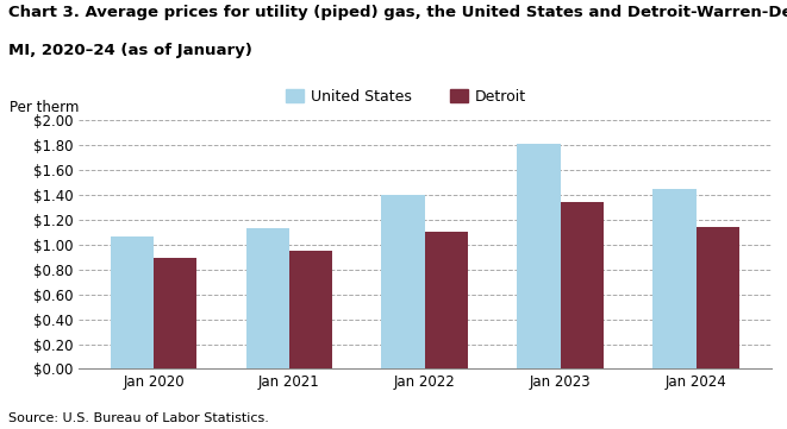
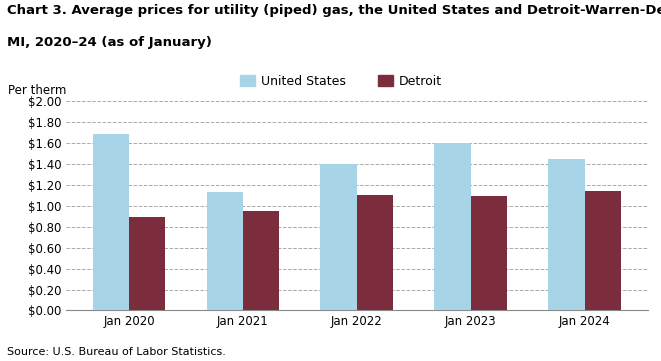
United States/Jan 2020: $1.06 -> $1.69
United States/Jan 2023: $1.81 -> $1.60
Detroit/Jan 2023: $1.34 -> $1.09
